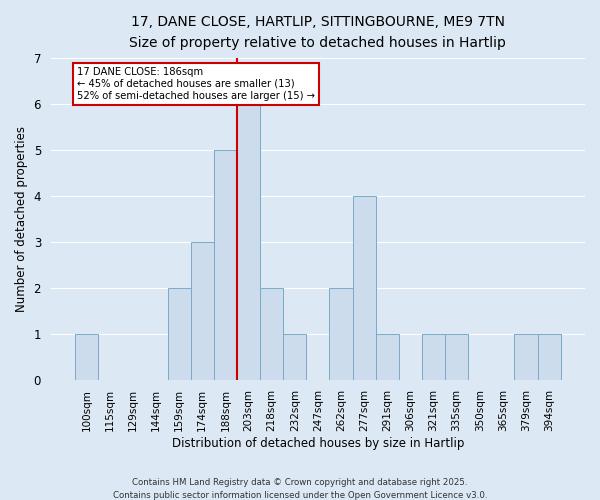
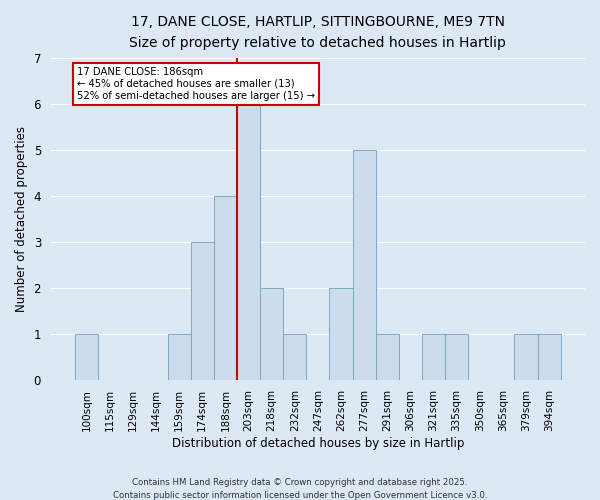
159sqm: 2 -> 1
188sqm: 5 -> 4
277sqm: 4 -> 5
